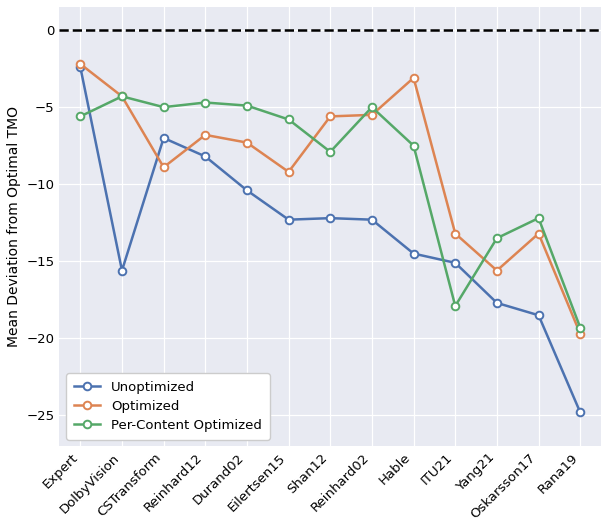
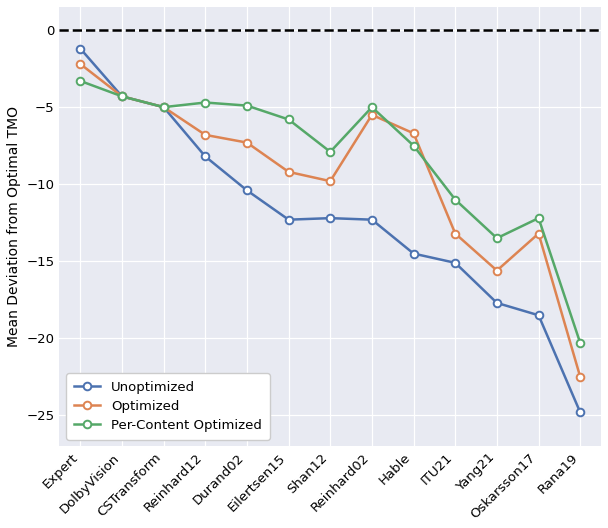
Unoptimized/Expert: -2.4 -> -1.2
Per-Content Optimized/Expert: -5.6 -> -3.3
Unoptimized/DolbyVision: -15.6 -> -4.3
Unoptimized/CSTransform: -7.0 -> -5.0
Optimized/CSTransform: -8.9 -> -5.0
Optimized/Shan12: -5.6 -> -9.8
Optimized/Hable: -3.1 -> -6.7
Per-Content Optimized/ITU21: -17.9 -> -11.0
Optimized/Rana19: -19.7 -> -22.5
Per-Content Optimized/Rana19: -19.3 -> -20.3
